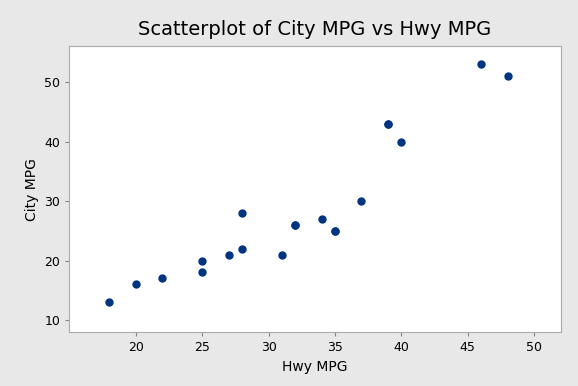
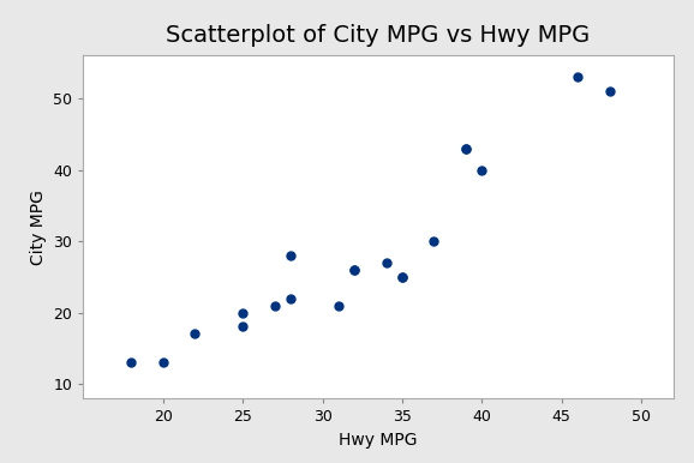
20: 16 -> 13
